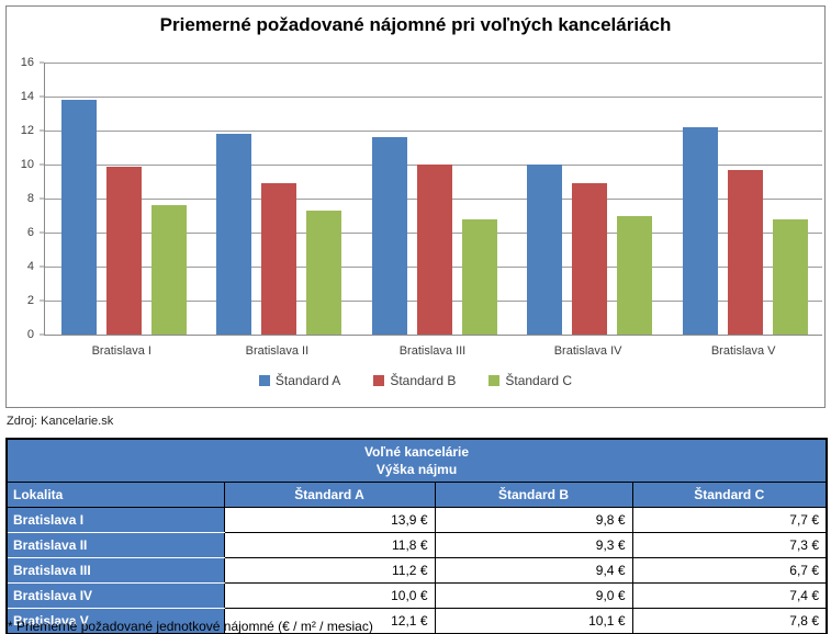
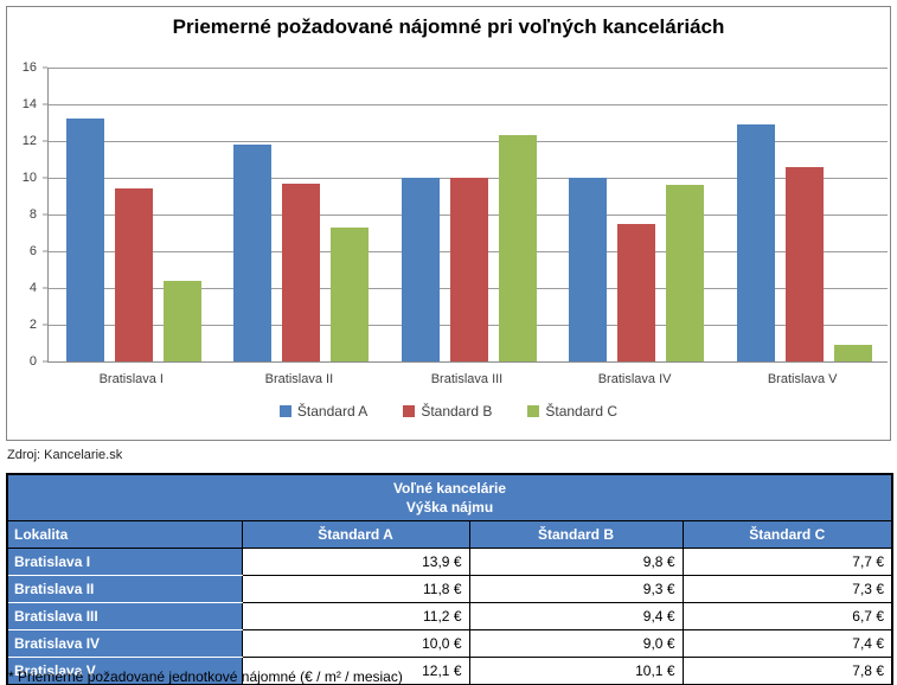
Štandard A/Bratislava I: 13.8 -> 13.2
Štandard B/Bratislava I: 9.9 -> 9.4
Štandard C/Bratislava I: 7.6 -> 4.4
Štandard B/Bratislava II: 8.9 -> 9.7
Štandard A/Bratislava III: 11.6 -> 10.0
Štandard C/Bratislava III: 6.8 -> 12.3
Štandard B/Bratislava IV: 8.9 -> 7.5
Štandard C/Bratislava IV: 7.0 -> 9.6
Štandard A/Bratislava V: 12.2 -> 12.9
Štandard B/Bratislava V: 9.7 -> 10.6
Štandard C/Bratislava V: 6.8 -> 0.9
